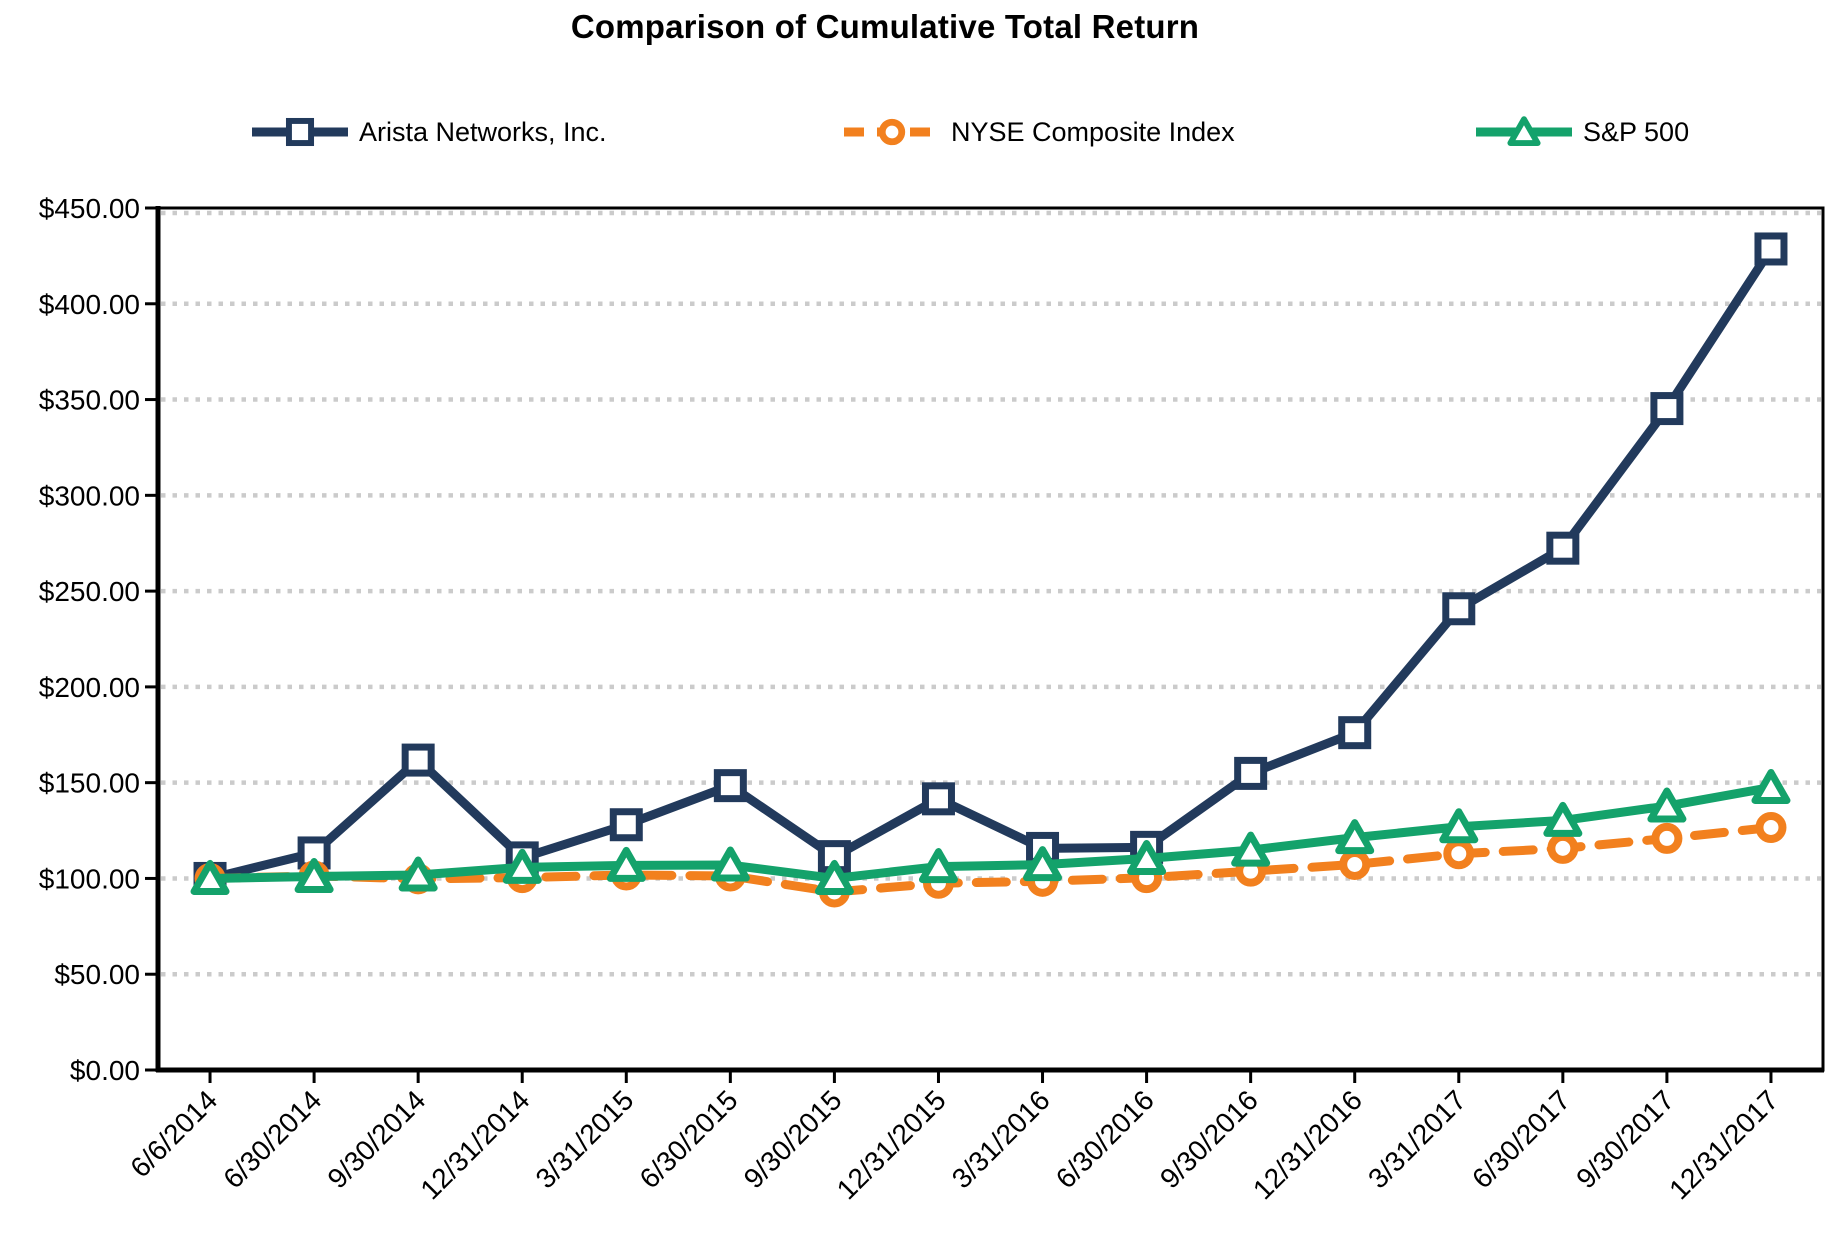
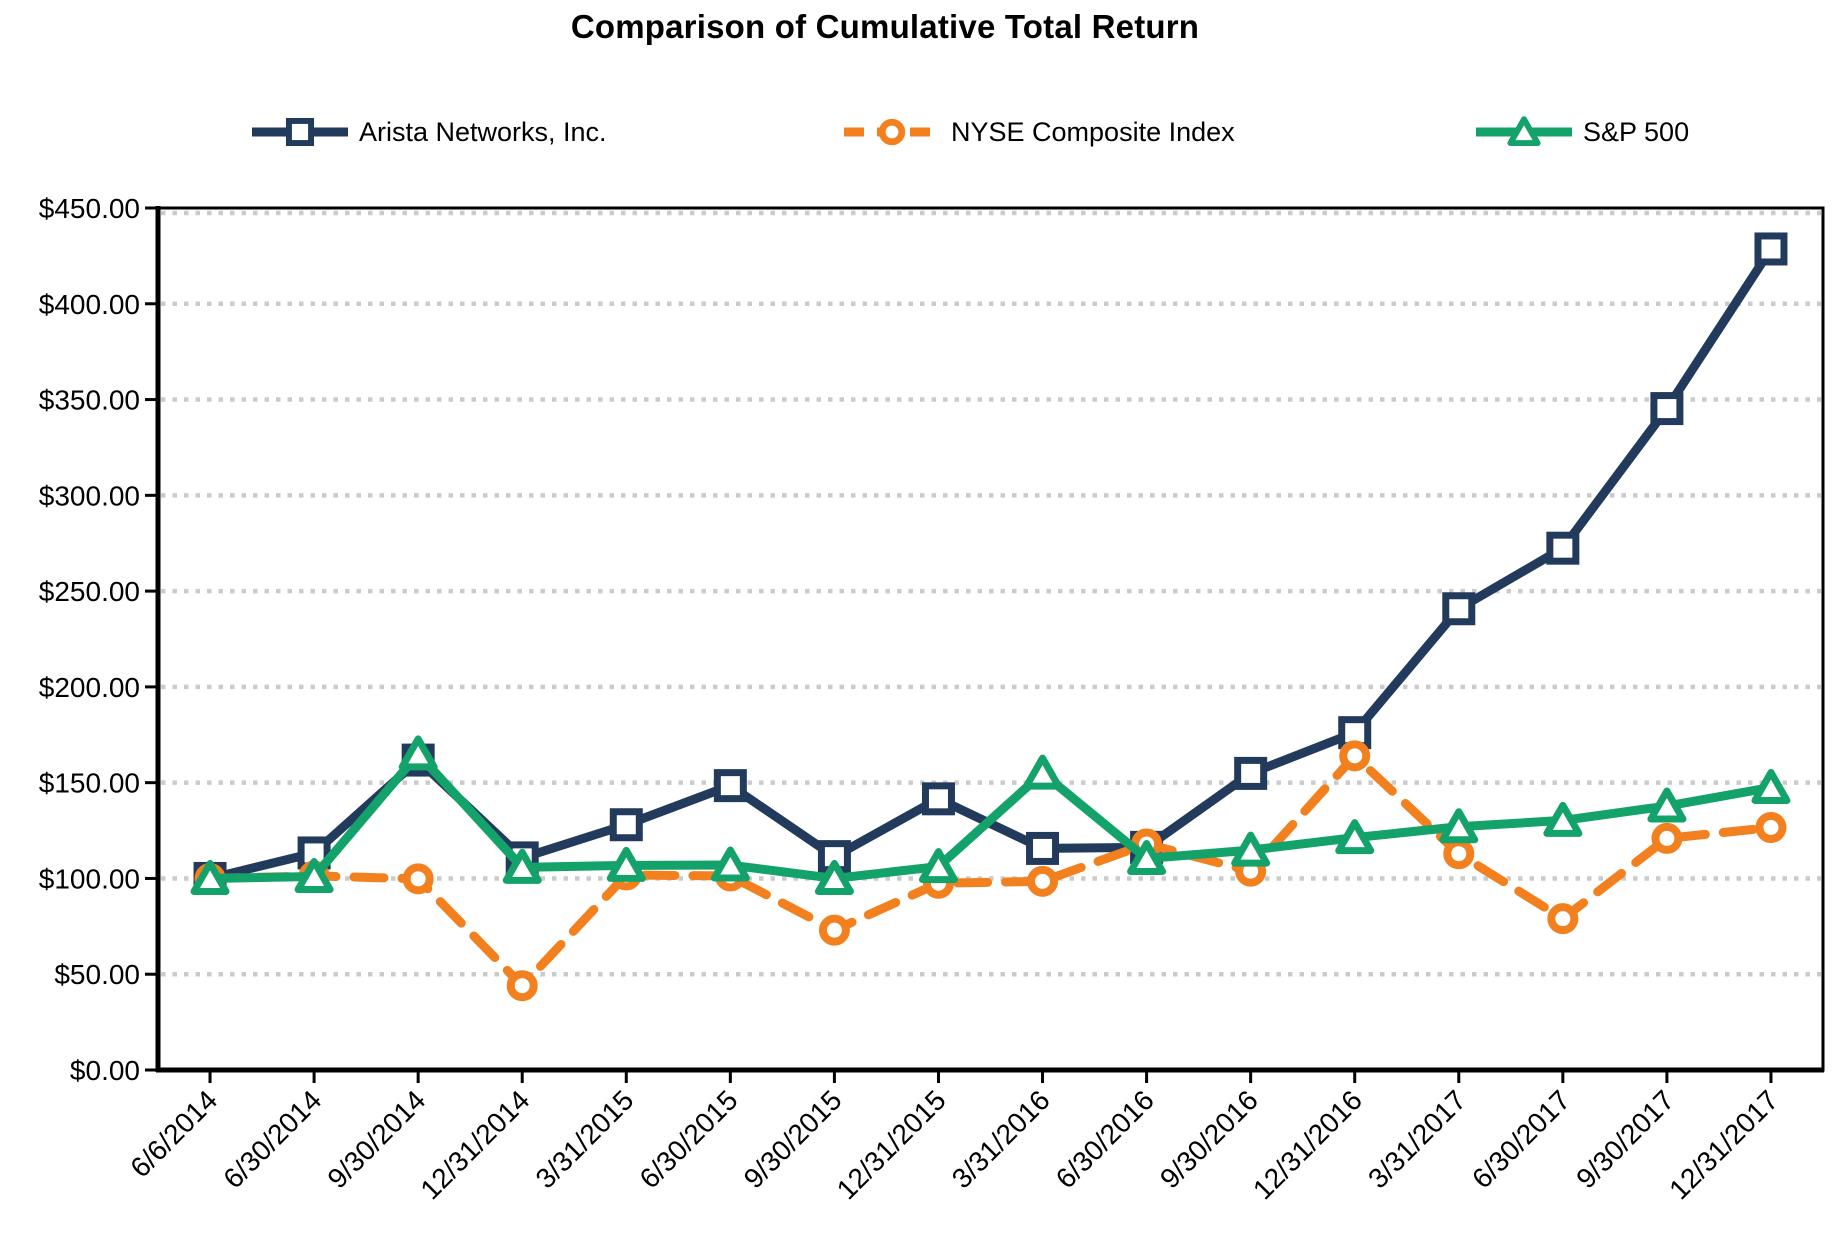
S&P 500/9/30/2014: $102 -> $165
NYSE Composite Index/12/31/2014: $100 -> $44
NYSE Composite Index/9/30/2015: $93 -> $73
S&P 500/3/31/2016: $107 -> $155
NYSE Composite Index/6/30/2016: $100 -> $118
NYSE Composite Index/12/31/2016: $107 -> $164
NYSE Composite Index/6/30/2017: $116 -> $79
